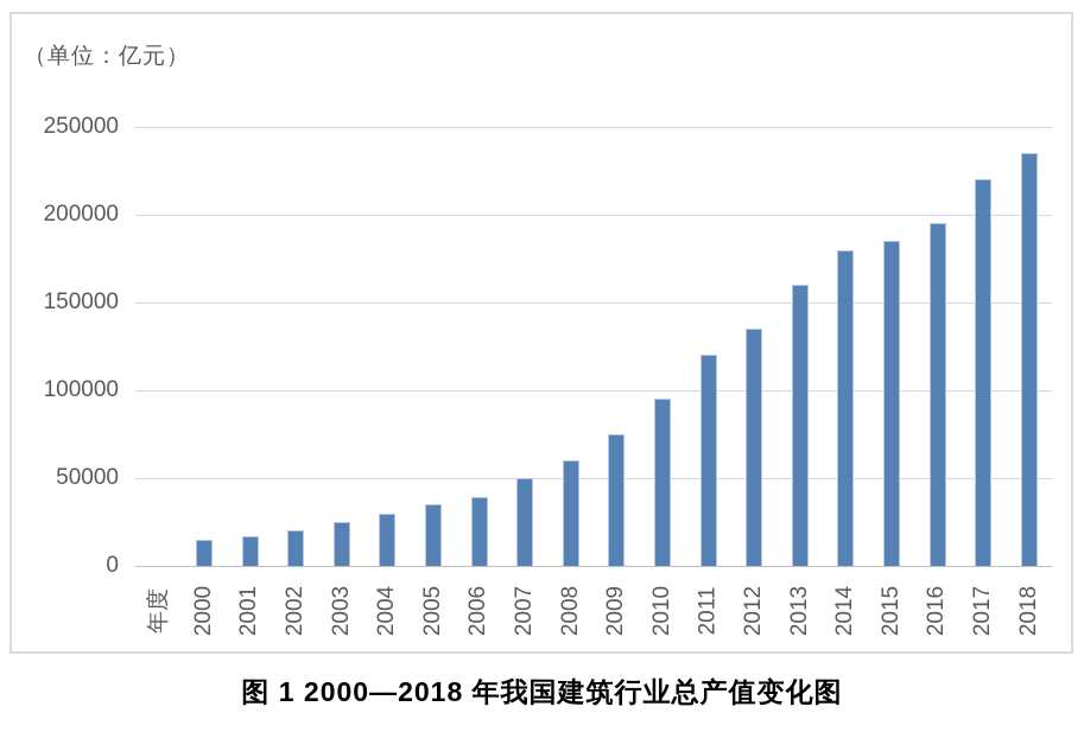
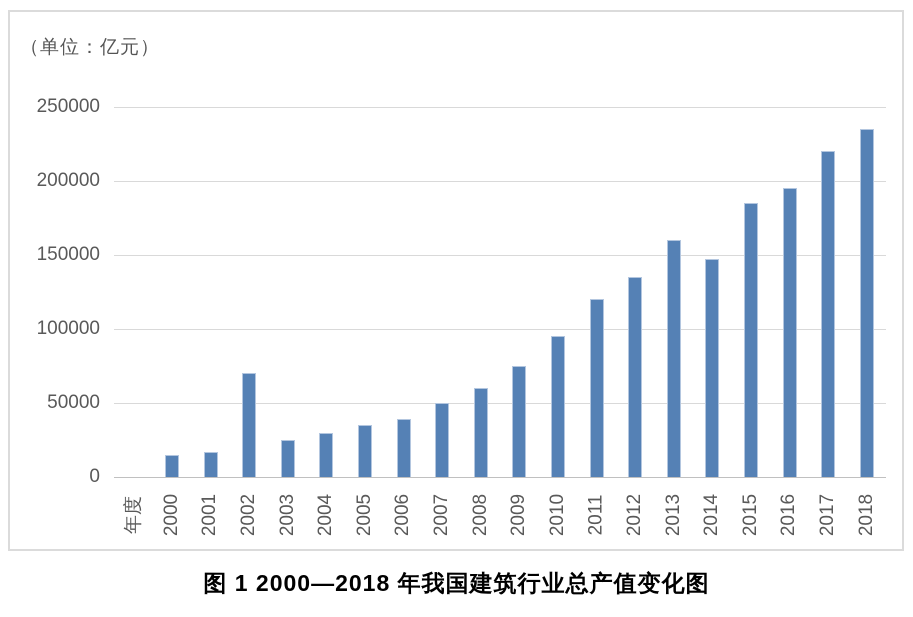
2002: 20000 -> 70000
2014: 180000 -> 147000
